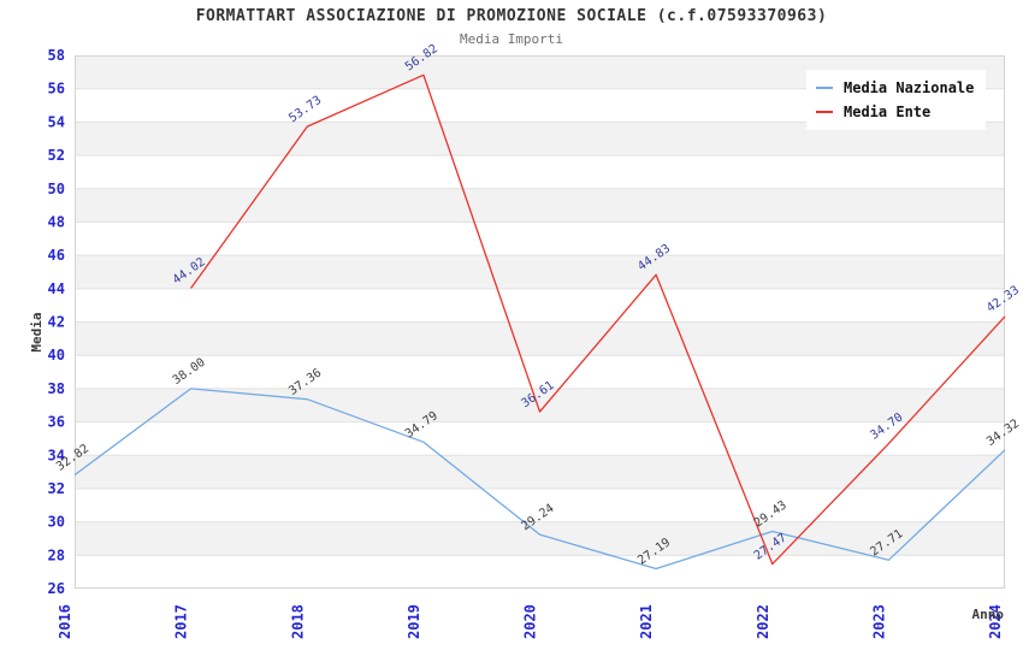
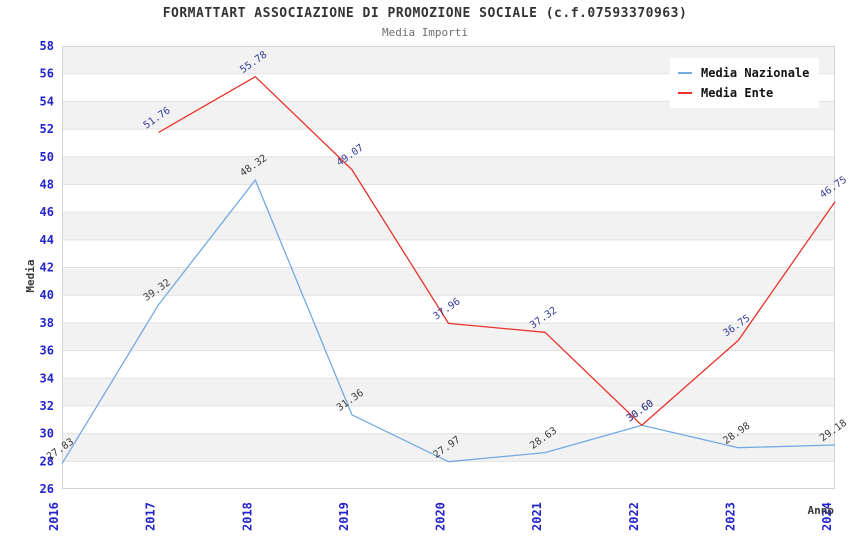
Media Nazionale/2016: 32.82 -> 27.83
Media Nazionale/2017: 38.00 -> 39.32
Media Ente/2017: 44.02 -> 51.76
Media Nazionale/2018: 37.36 -> 48.32
Media Ente/2018: 53.73 -> 55.78
Media Nazionale/2019: 34.79 -> 31.36
Media Ente/2019: 56.82 -> 49.07
Media Nazionale/2020: 29.24 -> 27.97
Media Ente/2020: 36.61 -> 37.96
Media Nazionale/2021: 27.19 -> 28.63
Media Ente/2021: 44.83 -> 37.32
Media Nazionale/2022: 29.43 -> 30.60
Media Ente/2022: 27.47 -> 30.60
Media Nazionale/2023: 27.71 -> 28.98
Media Ente/2023: 34.70 -> 36.75
Media Nazionale/2024: 34.32 -> 29.18
Media Ente/2024: 42.33 -> 46.75
